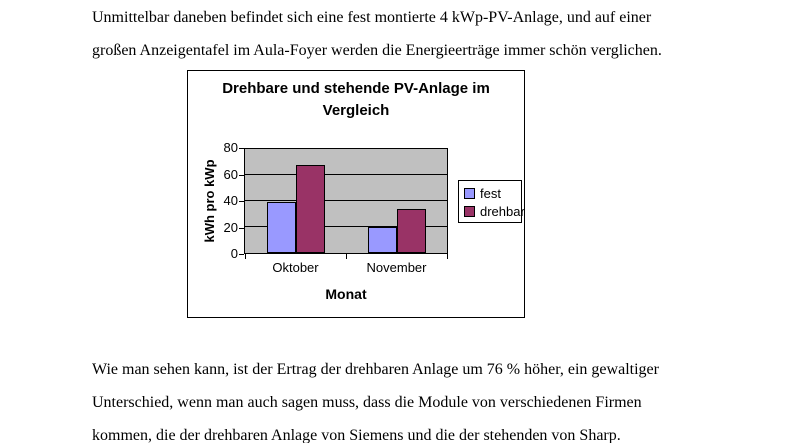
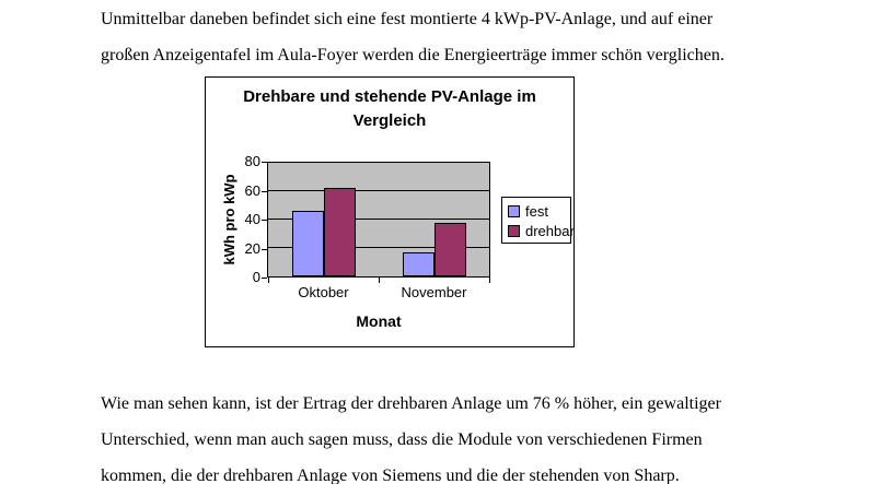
fest/Oktober: 39 -> 46
drehbar/Oktober: 68 -> 62
fest/November: 20 -> 17
drehbar/November: 34 -> 38
